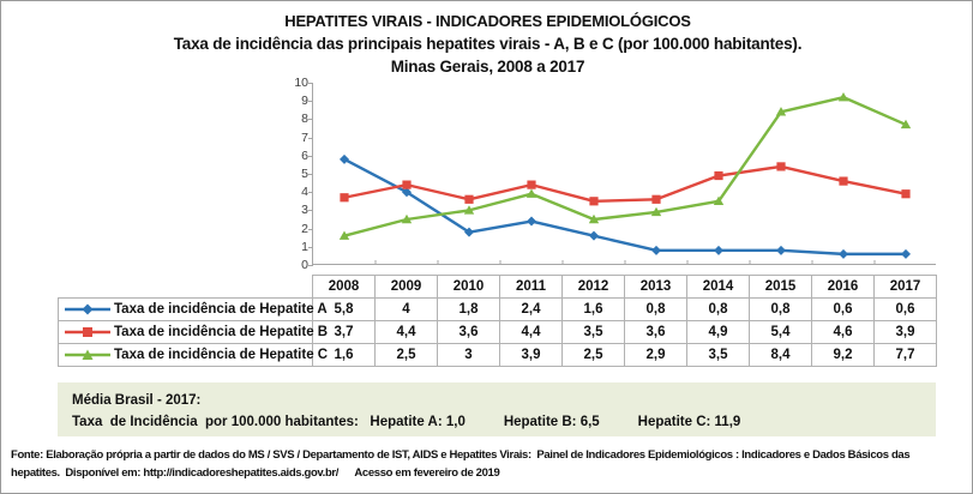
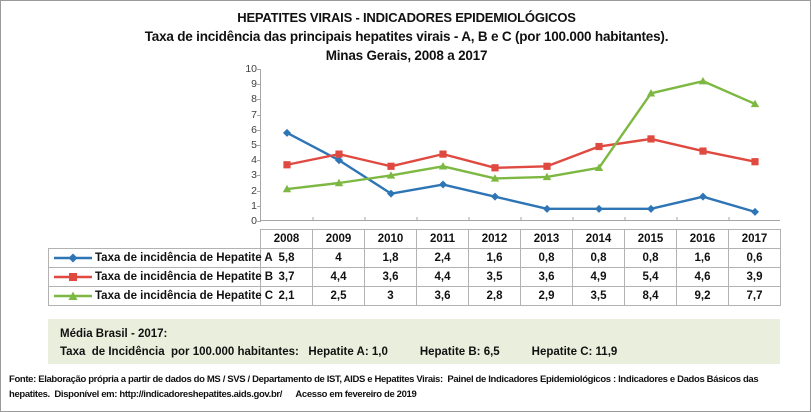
Taxa de incidência de Hepatite C/2008: 1,6 -> 2,1
Taxa de incidência de Hepatite C/2011: 3,9 -> 3,6
Taxa de incidência de Hepatite C/2012: 2,5 -> 2,8
Taxa de incidência de Hepatite A/2016: 0,6 -> 1,6
